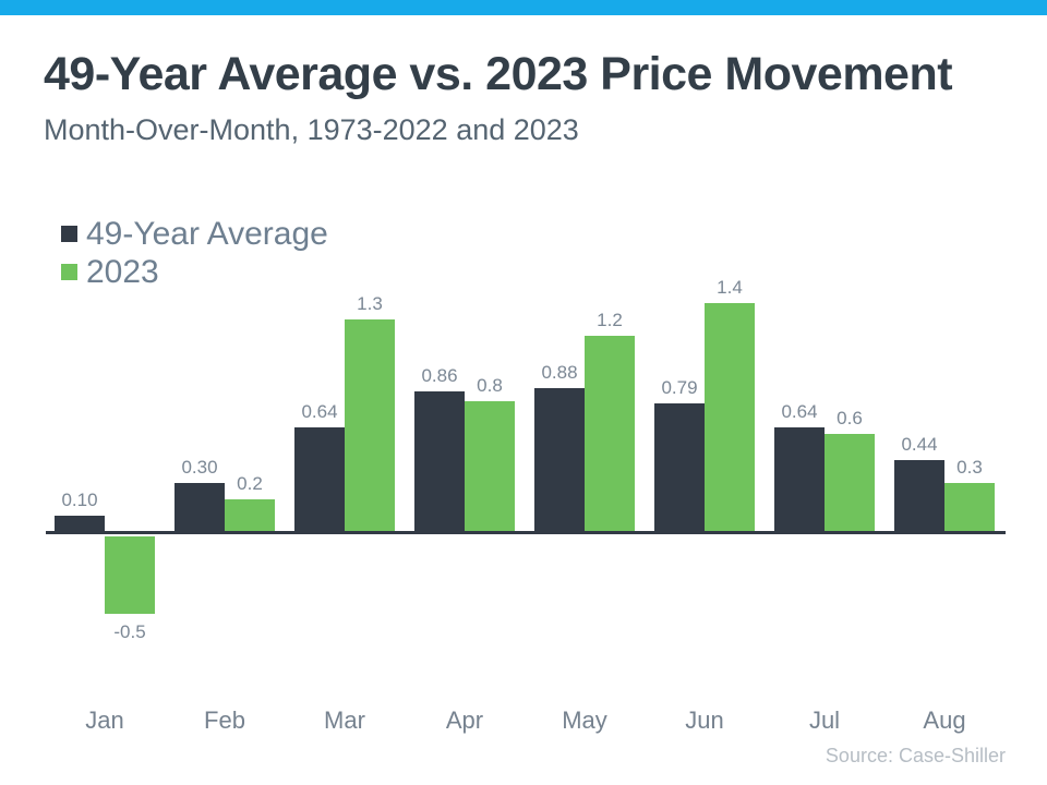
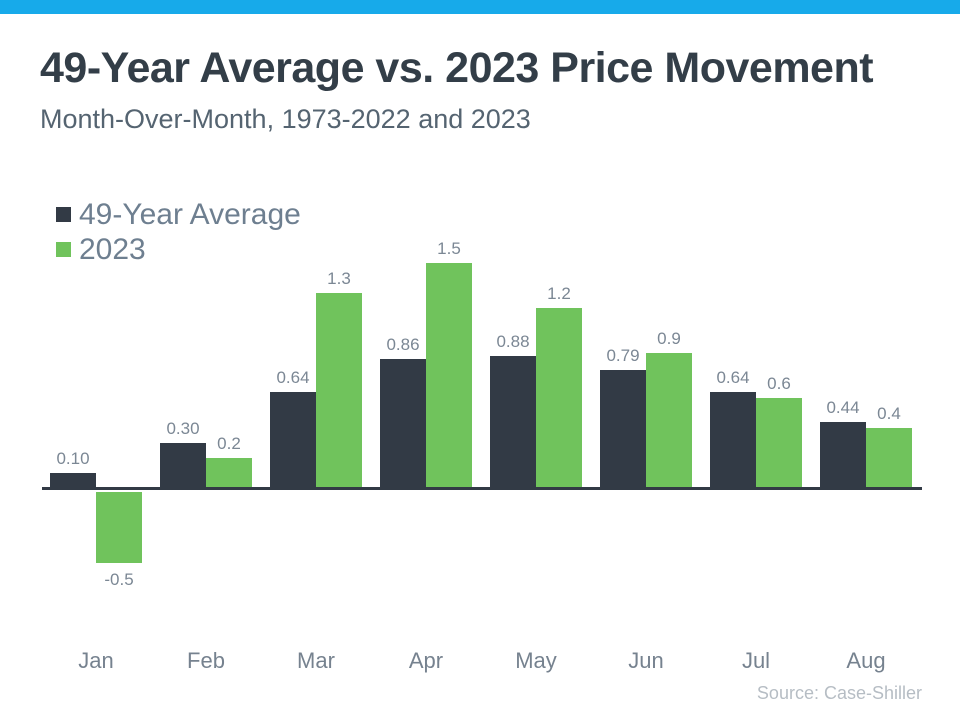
2023/Apr: 0.8 -> 1.5
2023/Jun: 1.4 -> 0.9
2023/Aug: 0.3 -> 0.4
